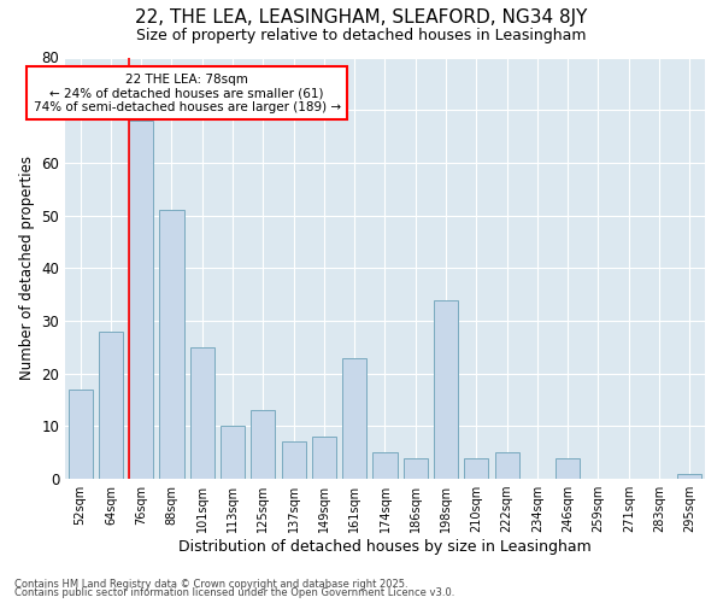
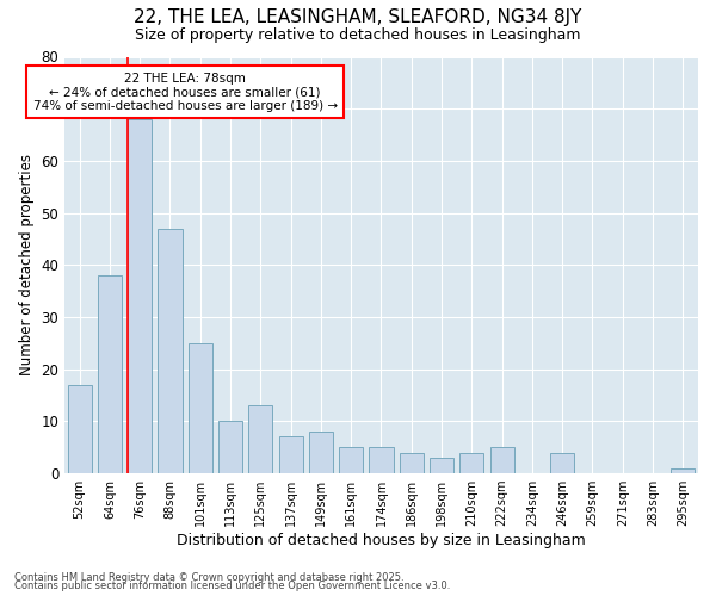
64sqm: 28 -> 38
88sqm: 51 -> 47
161sqm: 23 -> 5
198sqm: 34 -> 3
